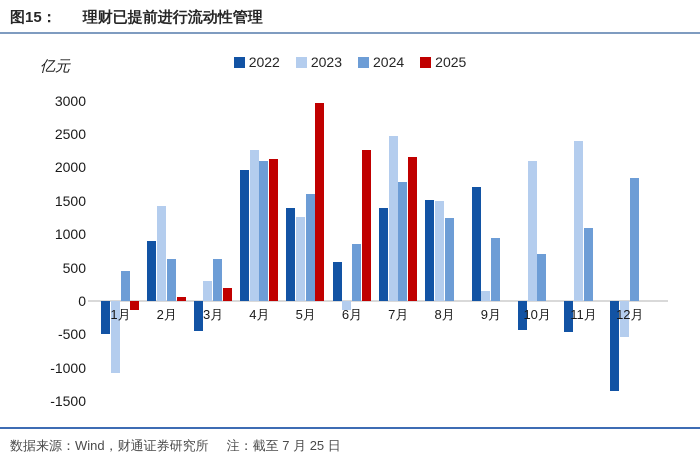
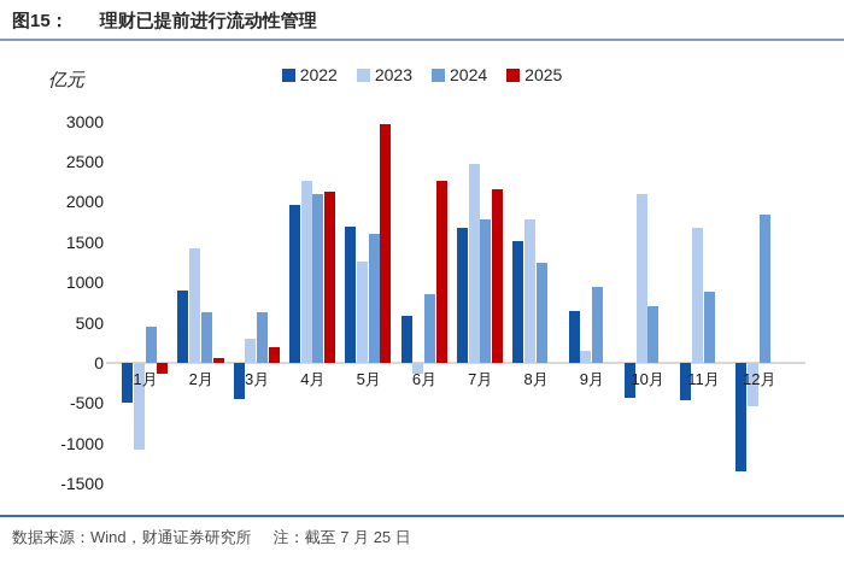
2022/5月: 1400 -> 1700
2022/7月: 1400 -> 1700
2023/8月: 1500 -> 1800
2022/9月: 1700 -> 600
2023/11月: 2400 -> 1700
2024/11月: 1100 -> 900
